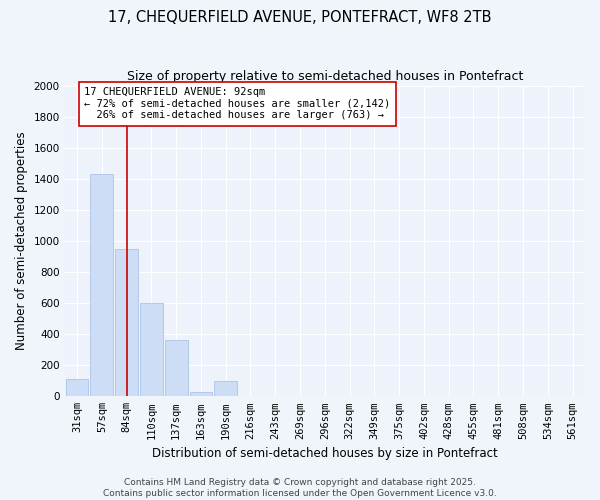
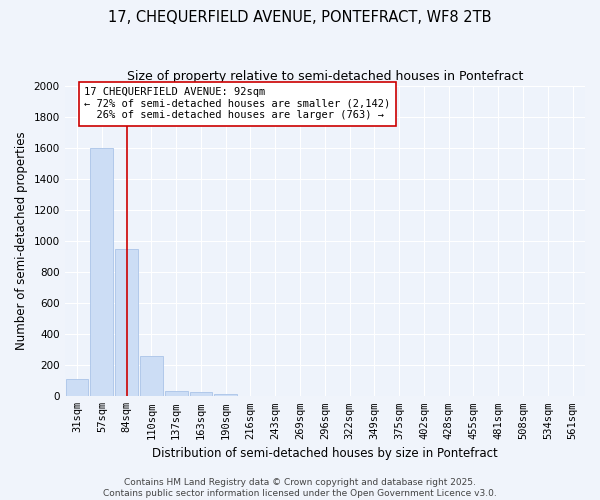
57sqm: 1430 -> 1600
110sqm: 600 -> 260
137sqm: 360 -> 40
190sqm: 100 -> 20
